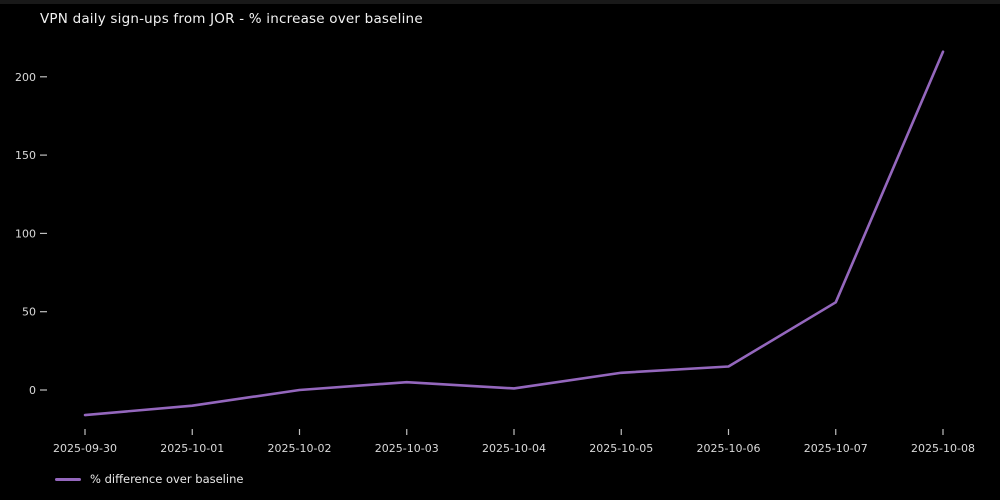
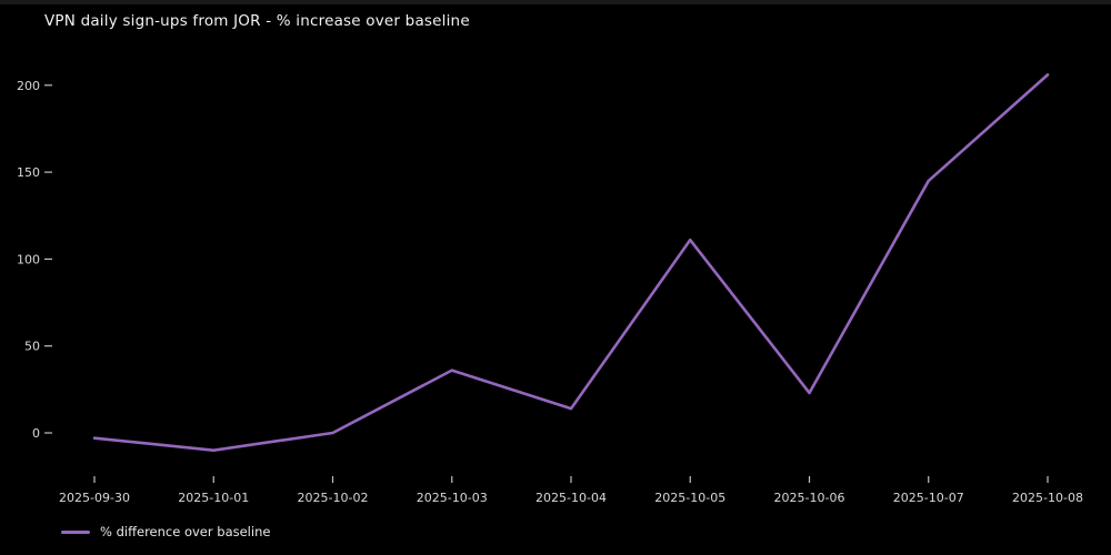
2025-09-30: -16 -> -3
2025-10-03: 5 -> 36
2025-10-04: 1 -> 14
2025-10-05: 11 -> 111
2025-10-06: 15 -> 23
2025-10-07: 56 -> 145
2025-10-08: 216 -> 206
